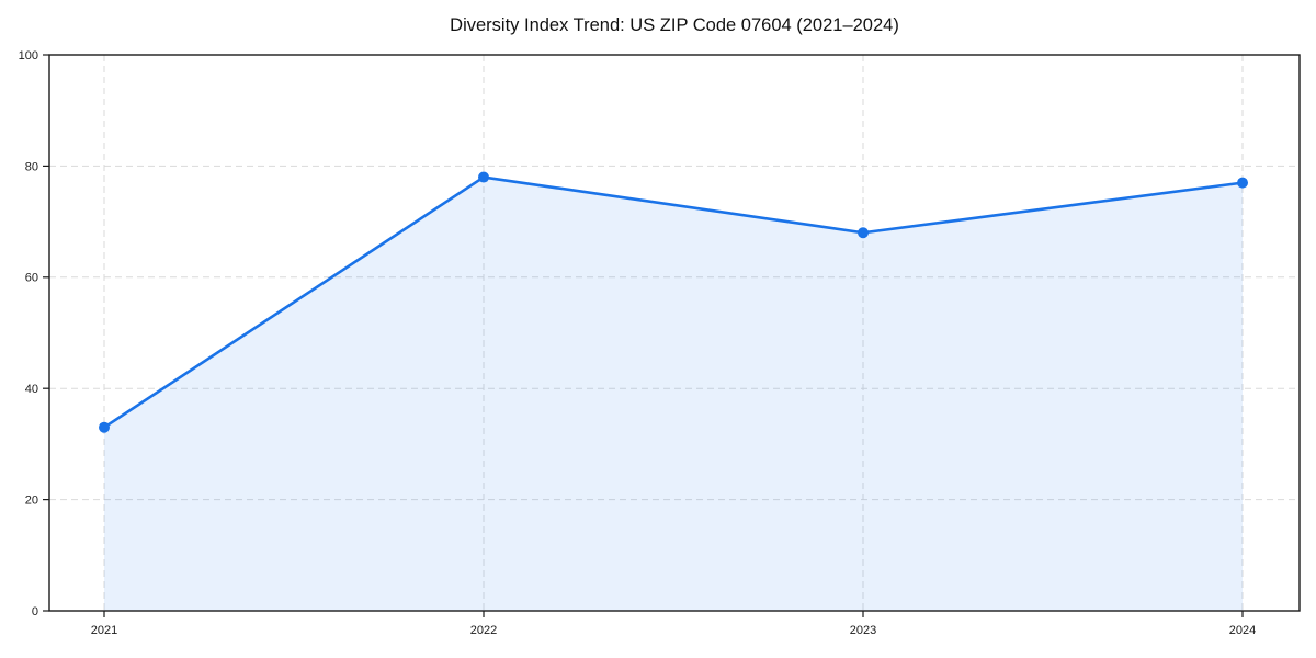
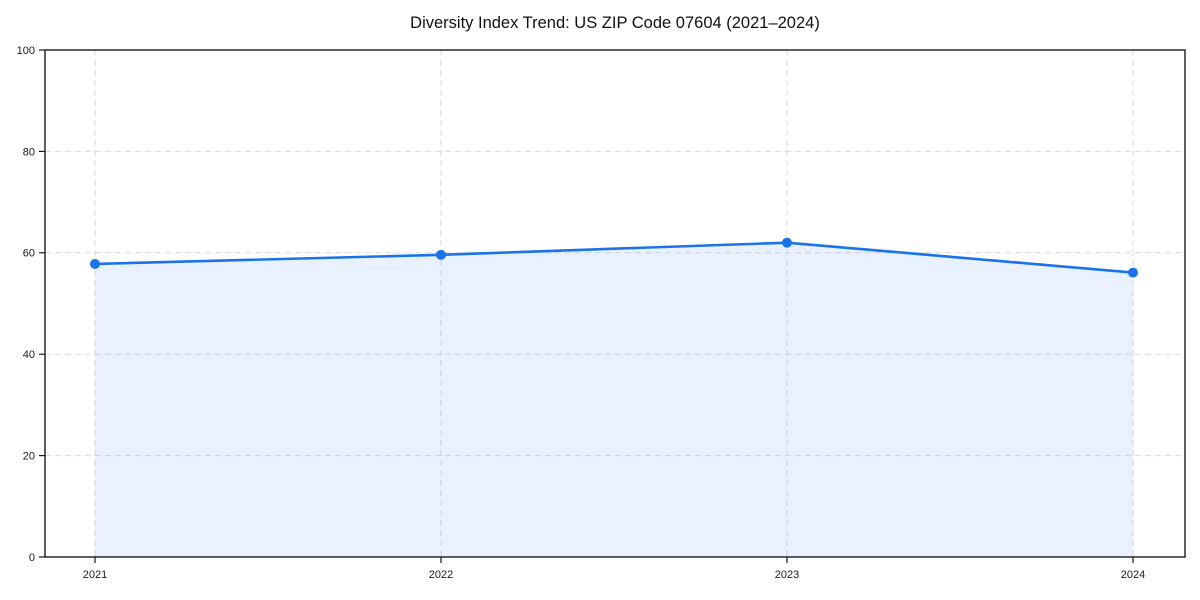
2021: 33 -> 58
2022: 78 -> 60
2023: 68 -> 62
2024: 77 -> 56
